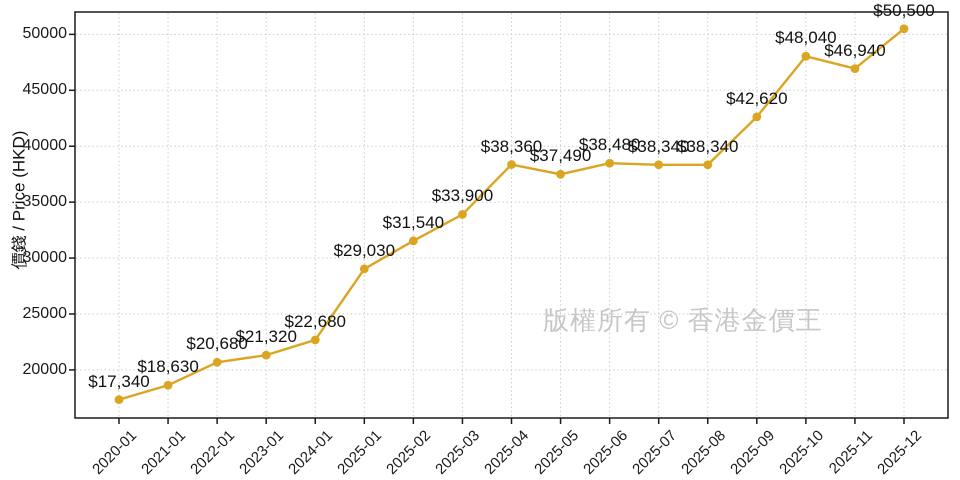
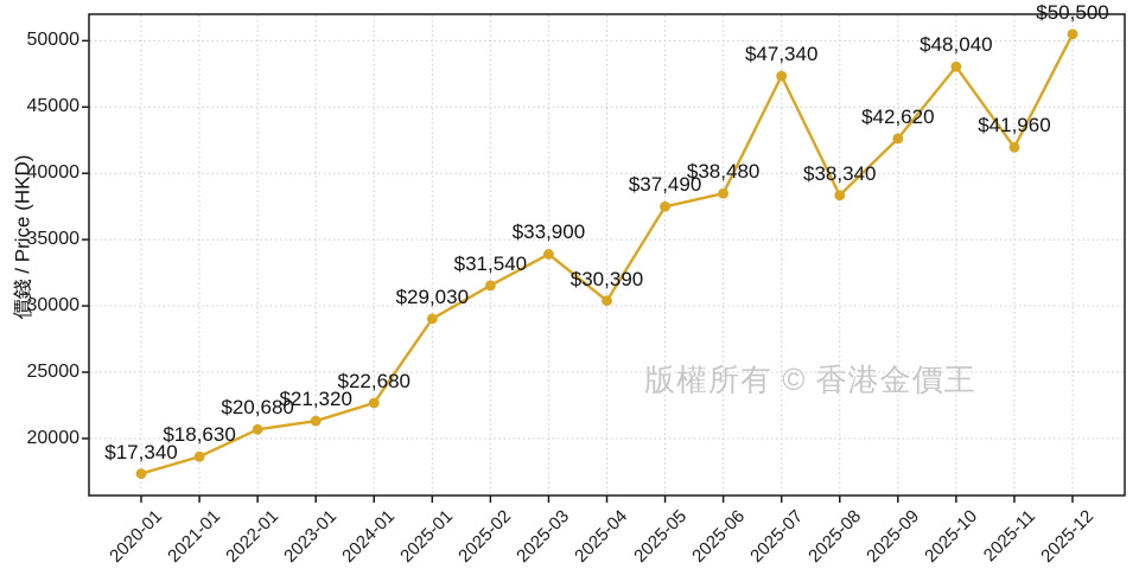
2025-04: $38,360 -> $30,390
2025-07: $38,340 -> $47,340
2025-11: $46,940 -> $41,960
